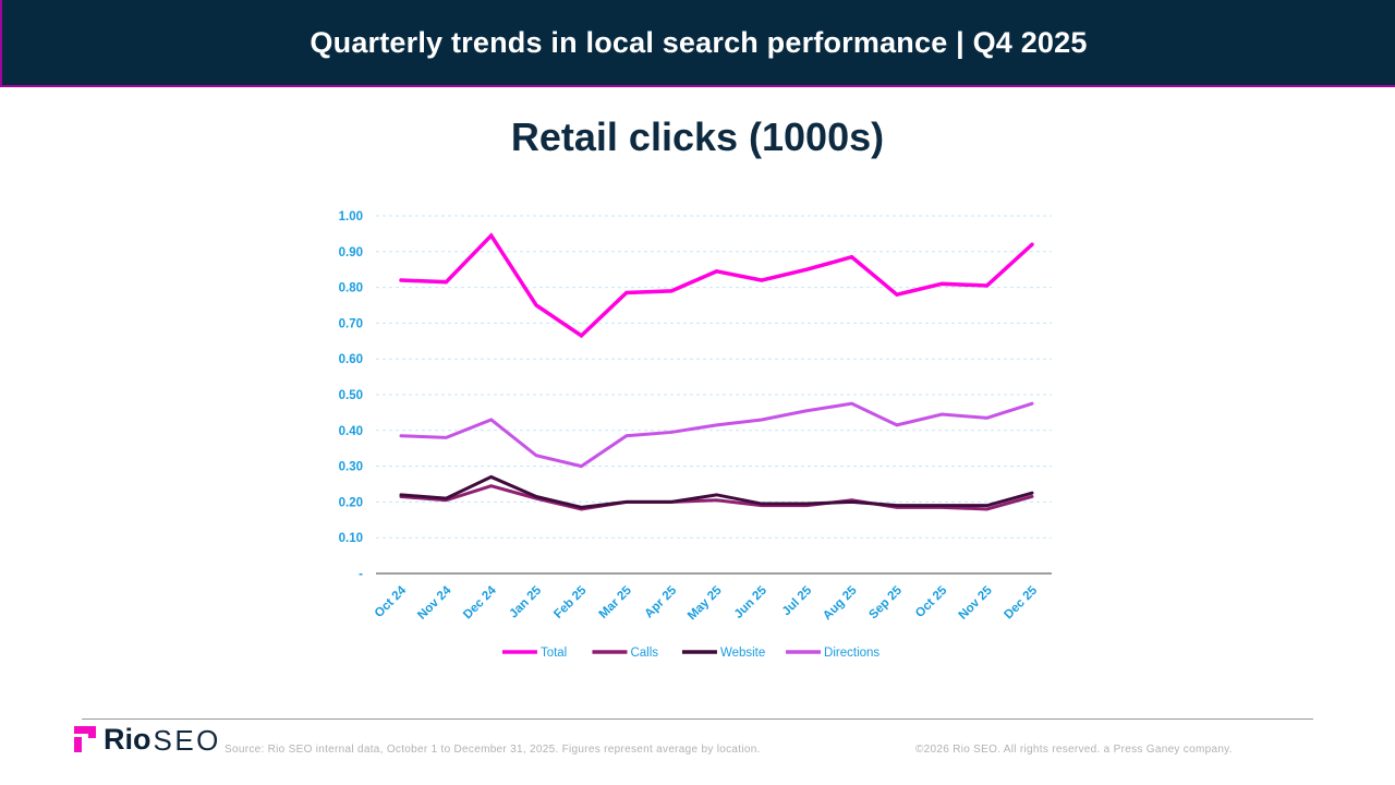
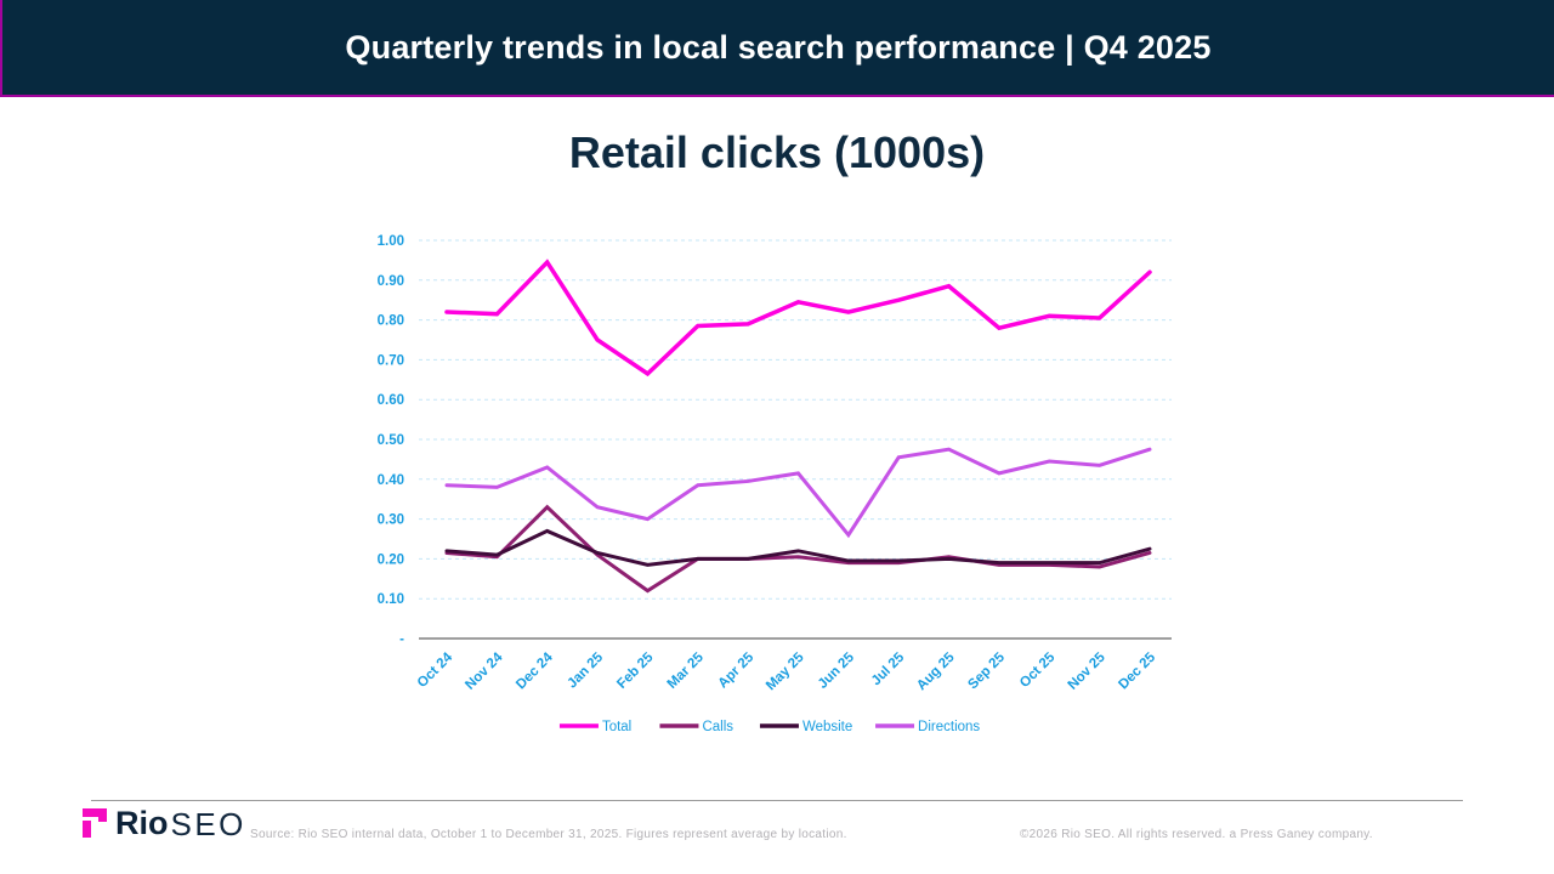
Calls/Dec 24: 0.24 -> 0.33
Calls/Feb 25: 0.18 -> 0.12
Directions/Jun 25: 0.43 -> 0.26
